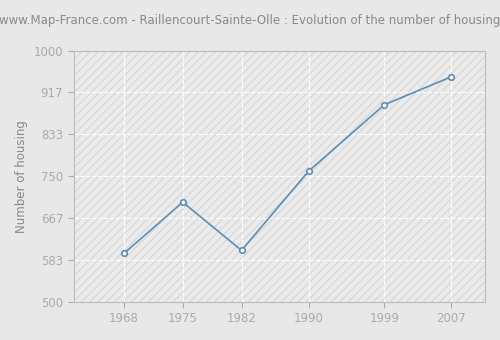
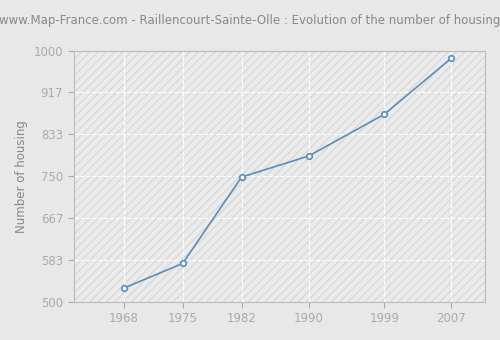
1968: 596 -> 527
1975: 698 -> 576
1982: 602 -> 748
1990: 760 -> 790
1999: 892 -> 873
2007: 948 -> 985
